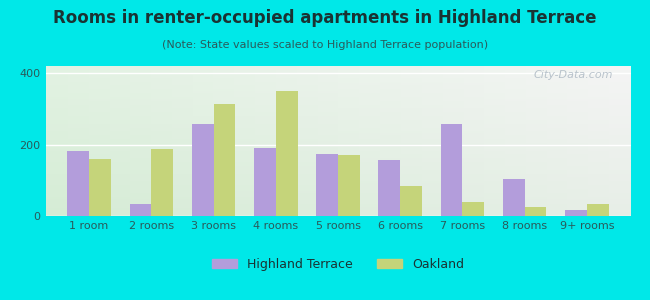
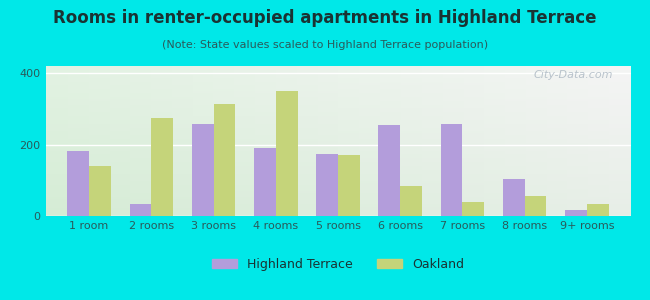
Oakland/1 room: 160 -> 140
Oakland/2 rooms: 188 -> 275
Highland Terrace/6 rooms: 158 -> 255
Oakland/8 rooms: 25 -> 55
